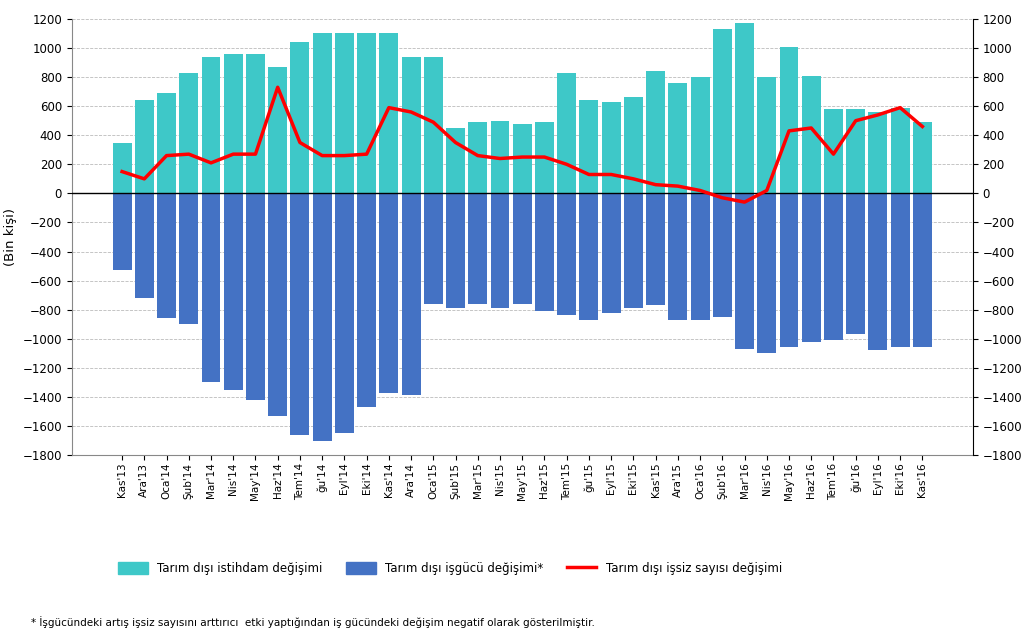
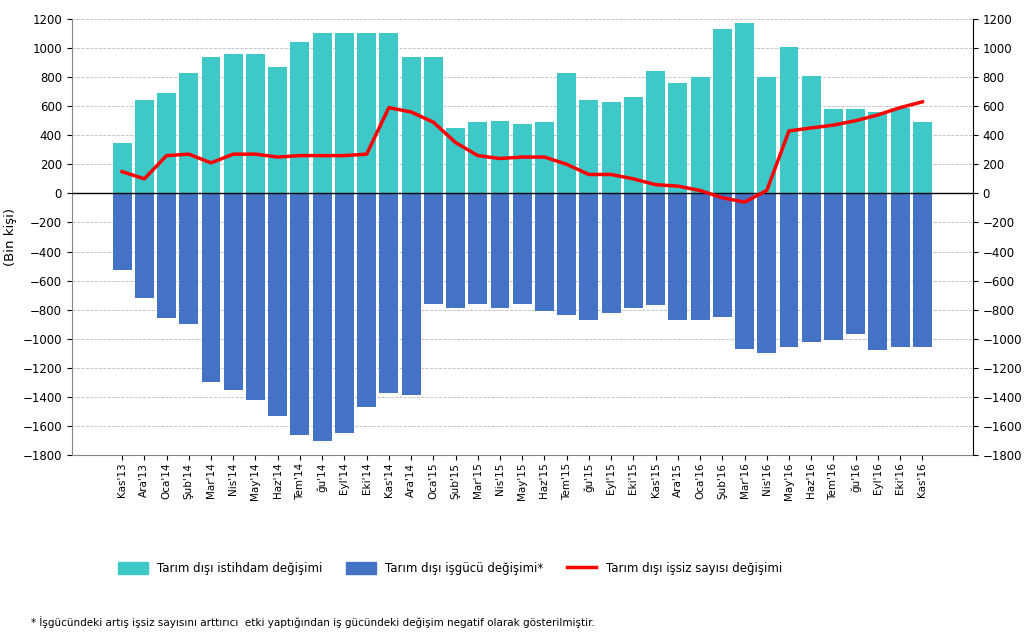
Tarım dışı işsiz sayısı değişimi/Haz'14: 730 -> 250
Tarım dışı işsiz sayısı değişimi/Tem'14: 350 -> 260
Tarım dışı işsiz sayısı değişimi/Tem'16: 270 -> 470
Tarım dışı işsiz sayısı değişimi/Kas'16: 460 -> 630
